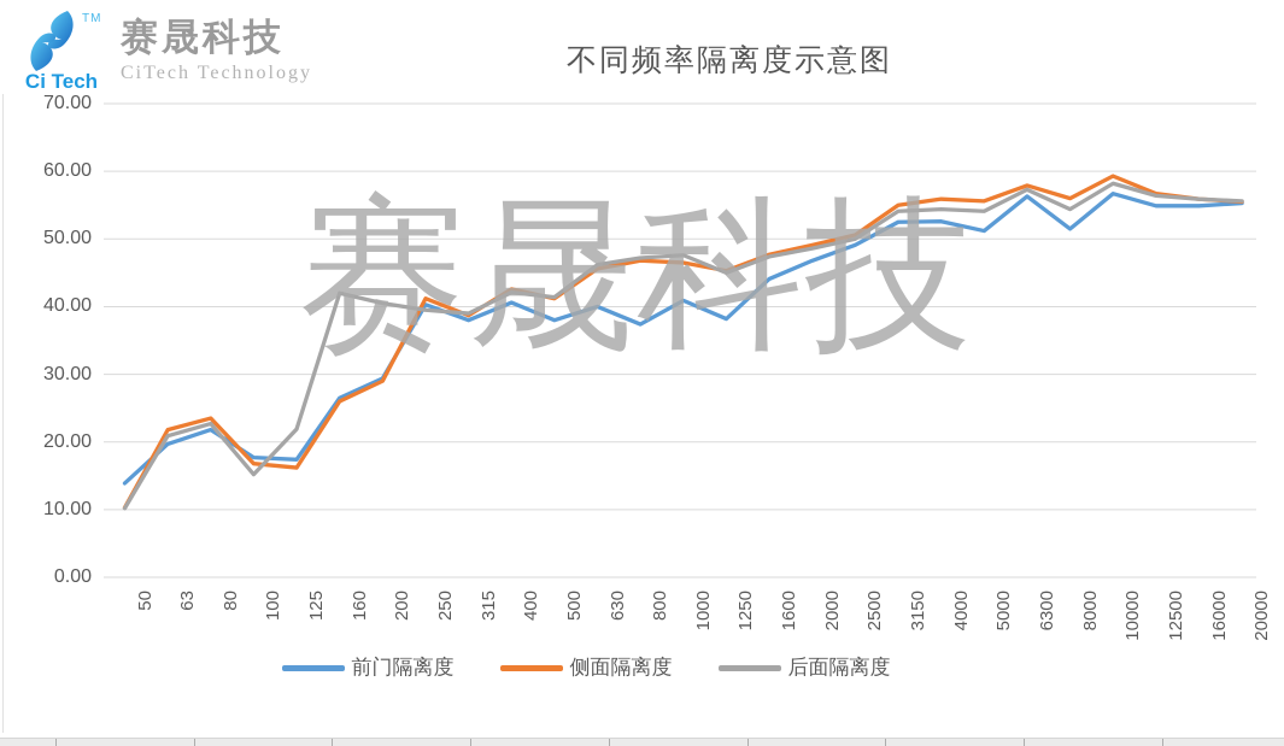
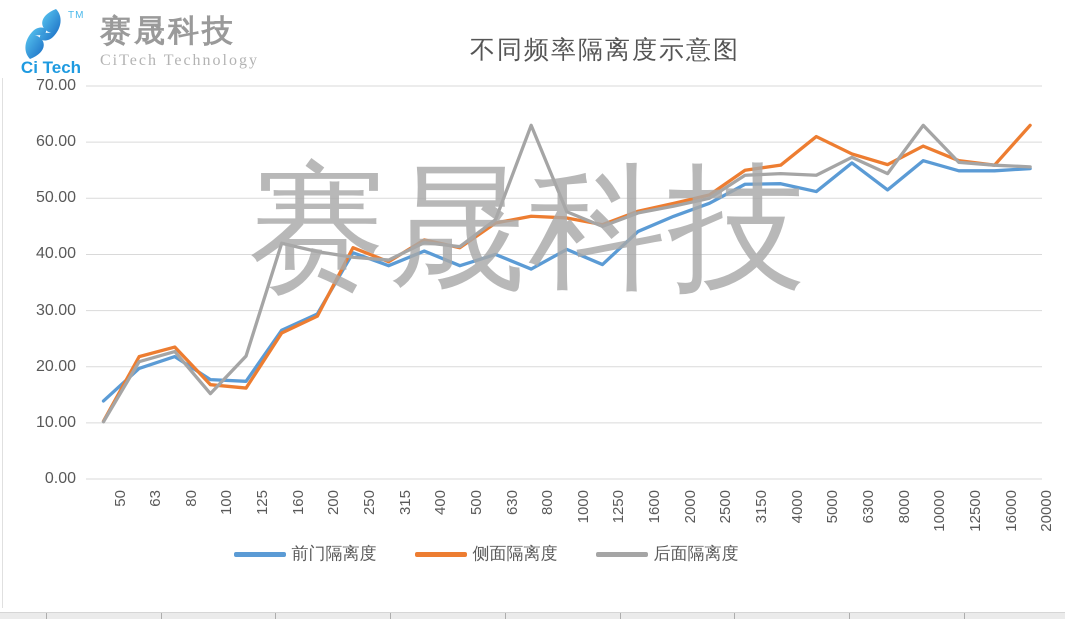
后面隔离度/800: 47 -> 63
侧面隔离度/5000: 56 -> 61
后面隔离度/10000: 58 -> 63
侧面隔离度/20000: 56 -> 63
